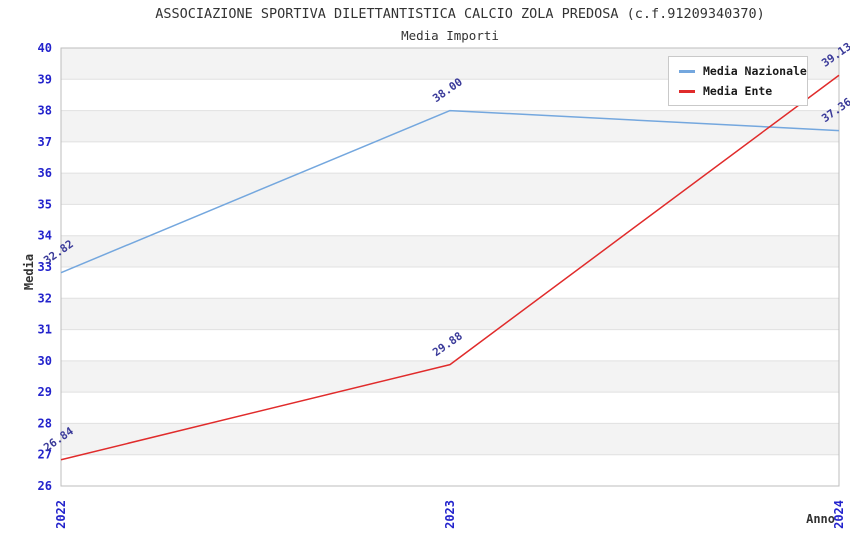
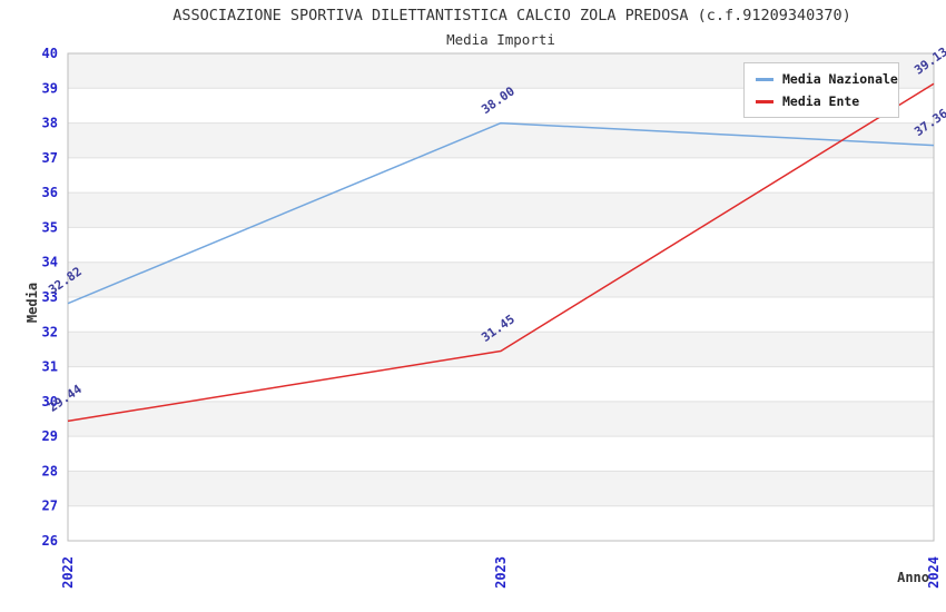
Media Ente/2022: 26.84 -> 29.44
Media Ente/2023: 29.88 -> 31.45
